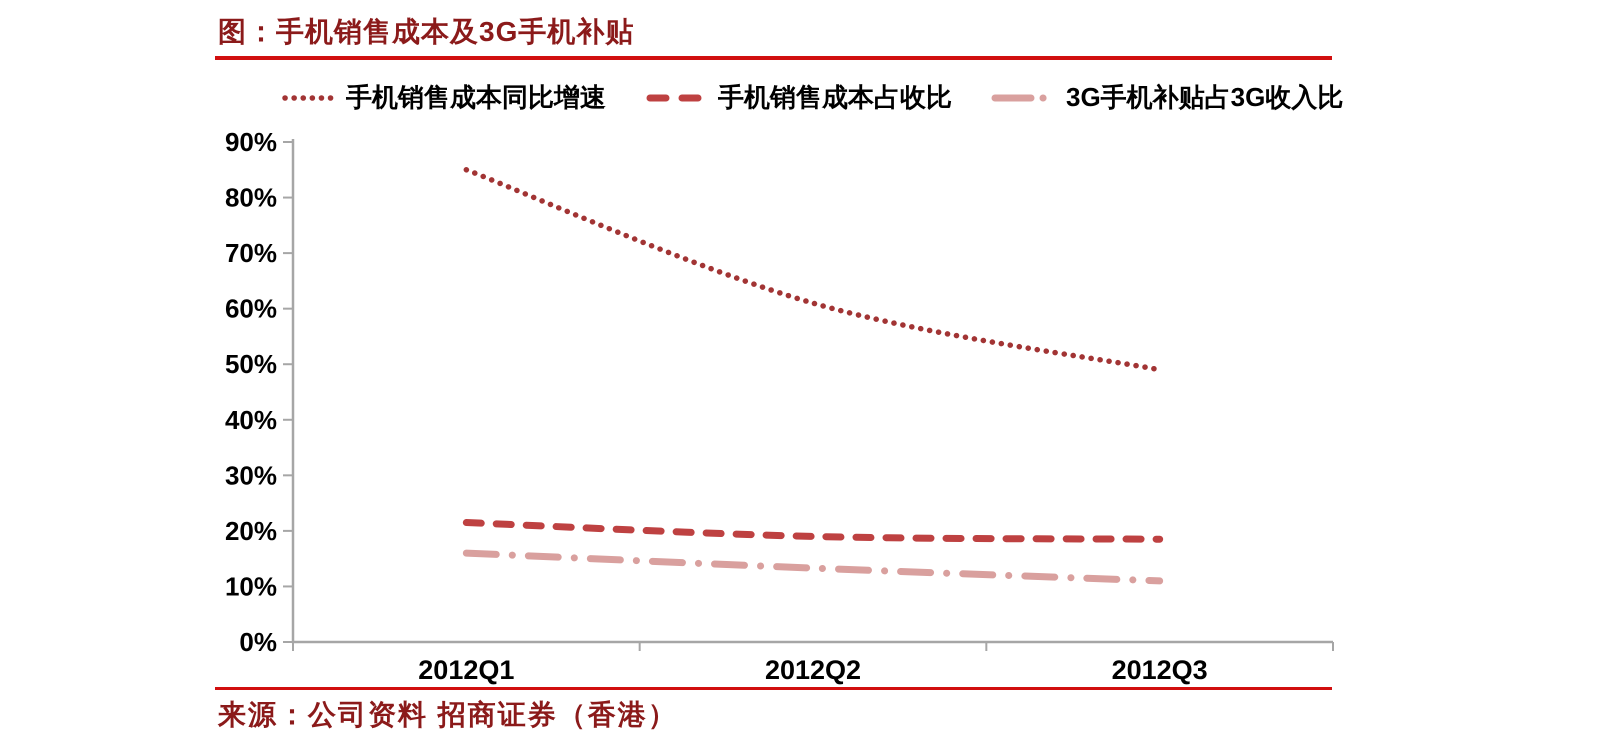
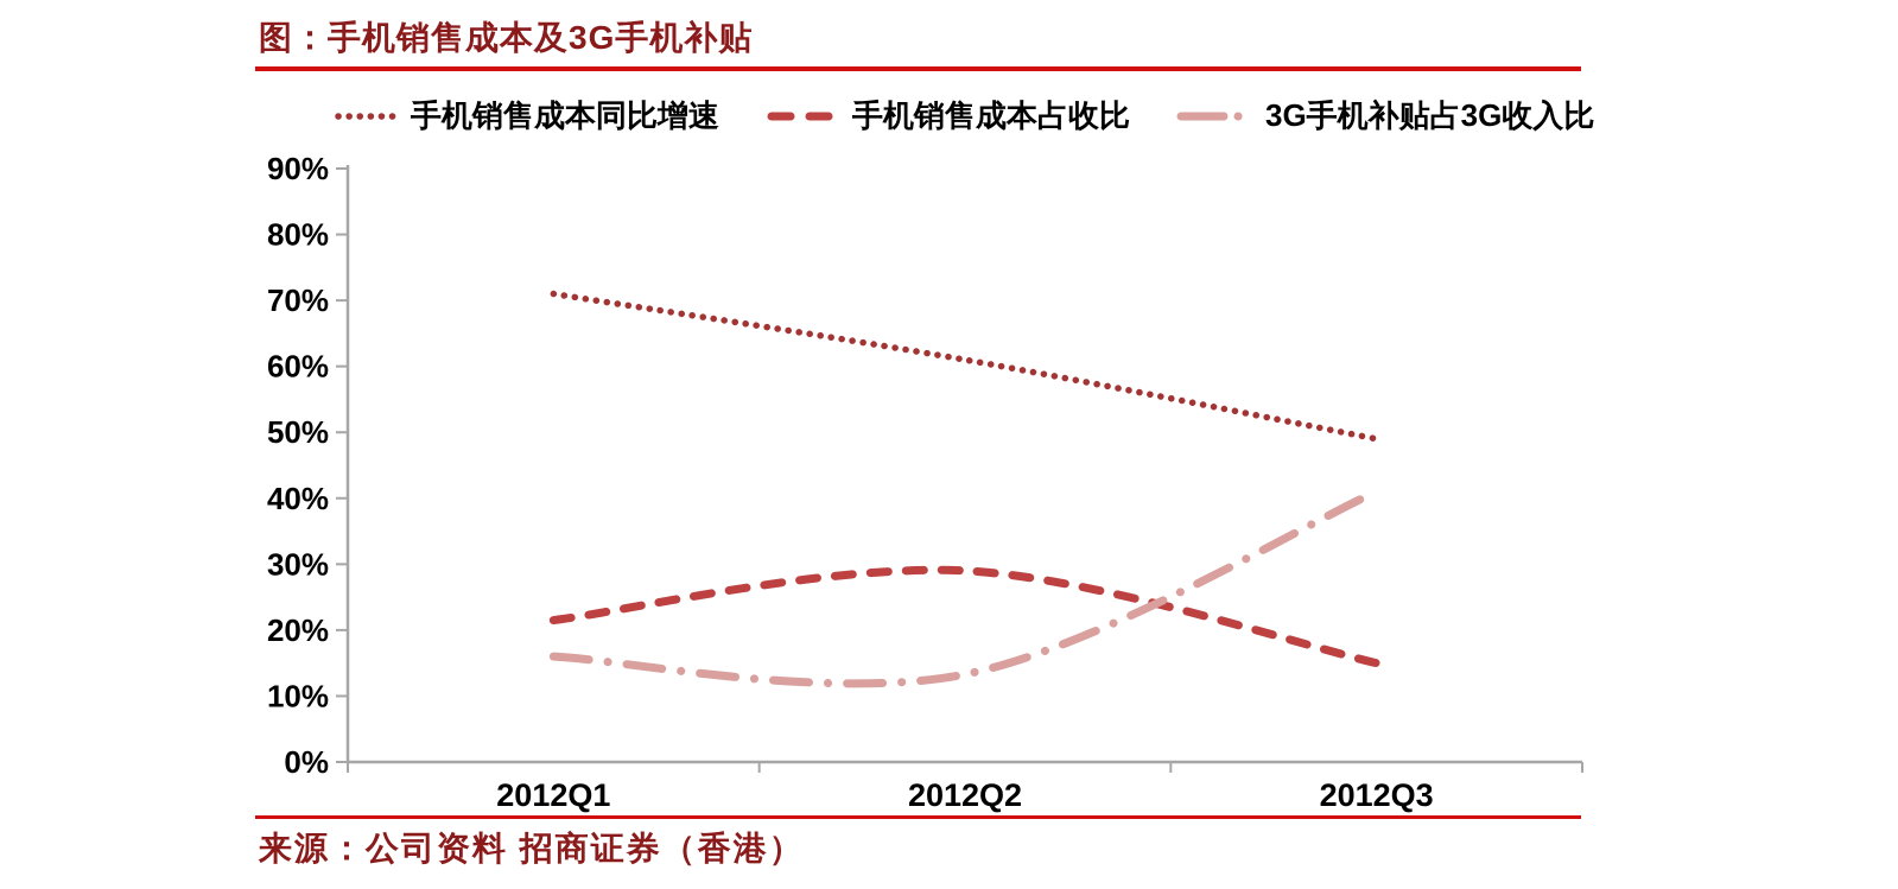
手机销售成本同比增速/2012Q1: 85% -> 71%
手机销售成本占收比/2012Q2: 19% -> 29%
手机销售成本占收比/2012Q3: 18% -> 15%
3G手机补贴占3G收入比/2012Q3: 11% -> 41%
